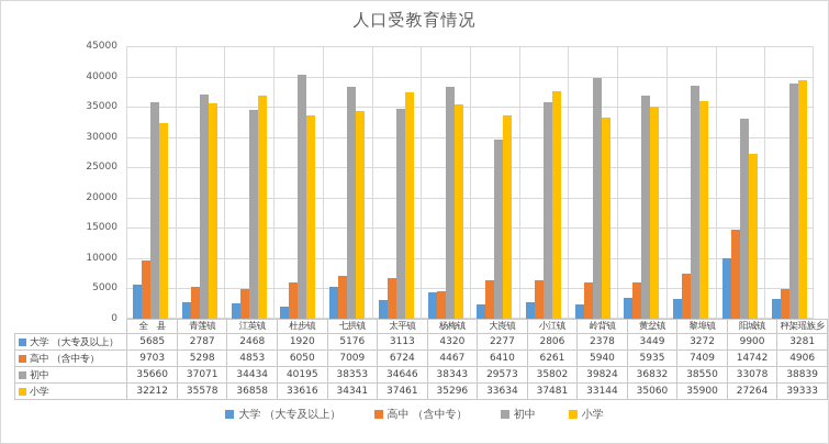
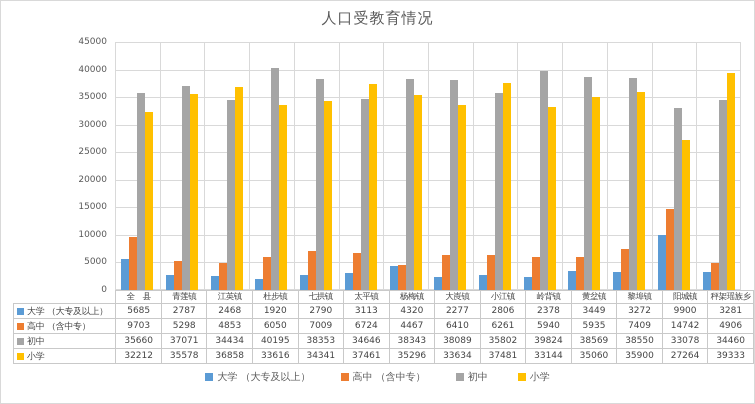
大学 （大专及以上）/七拱镇: 5176 -> 2790
初中/大崀镇: 29573 -> 38089
初中/黄坌镇: 36832 -> 38569
初中/秤架瑶族乡: 38839 -> 34460
